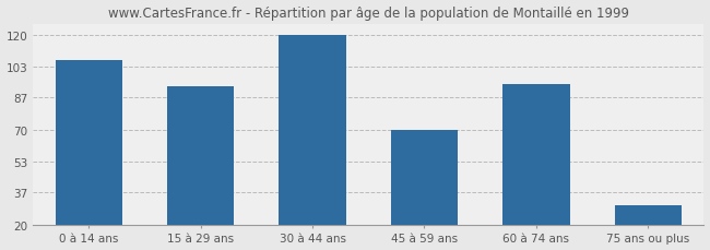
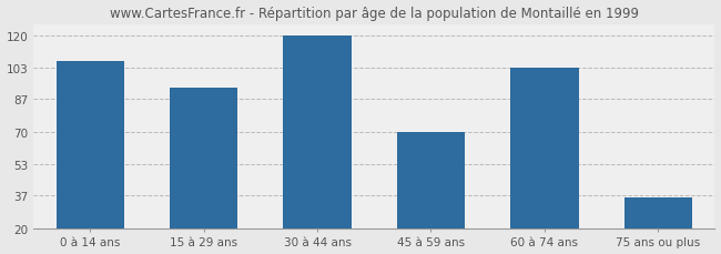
60 à 74 ans: 94 -> 103
75 ans ou plus: 30 -> 36
